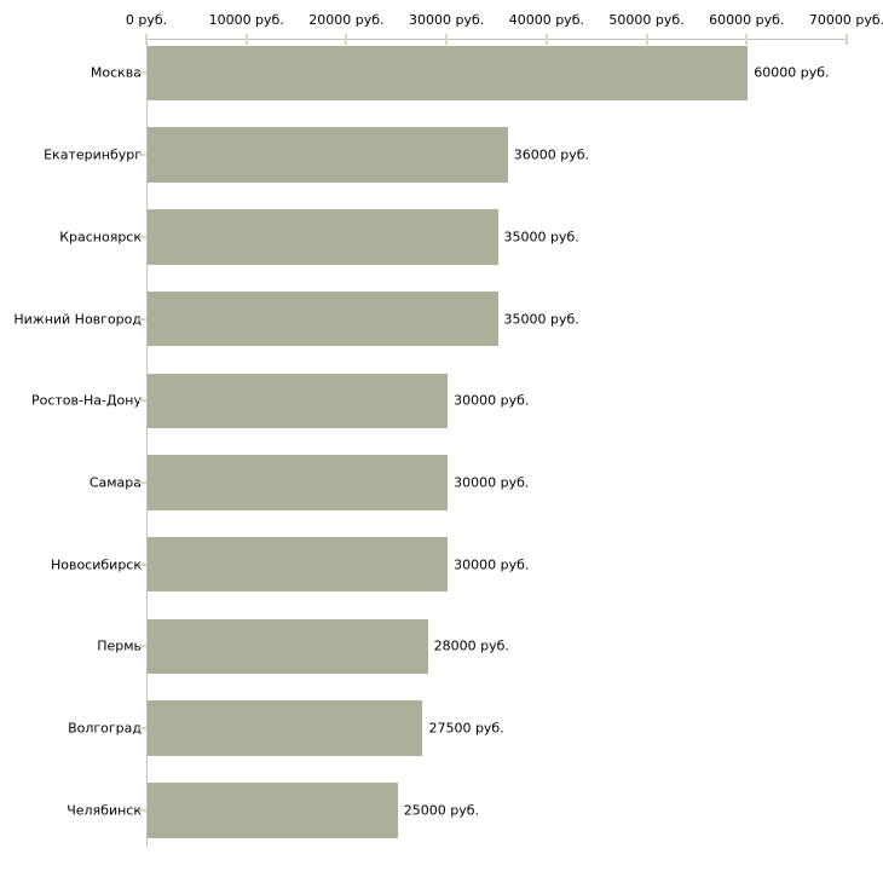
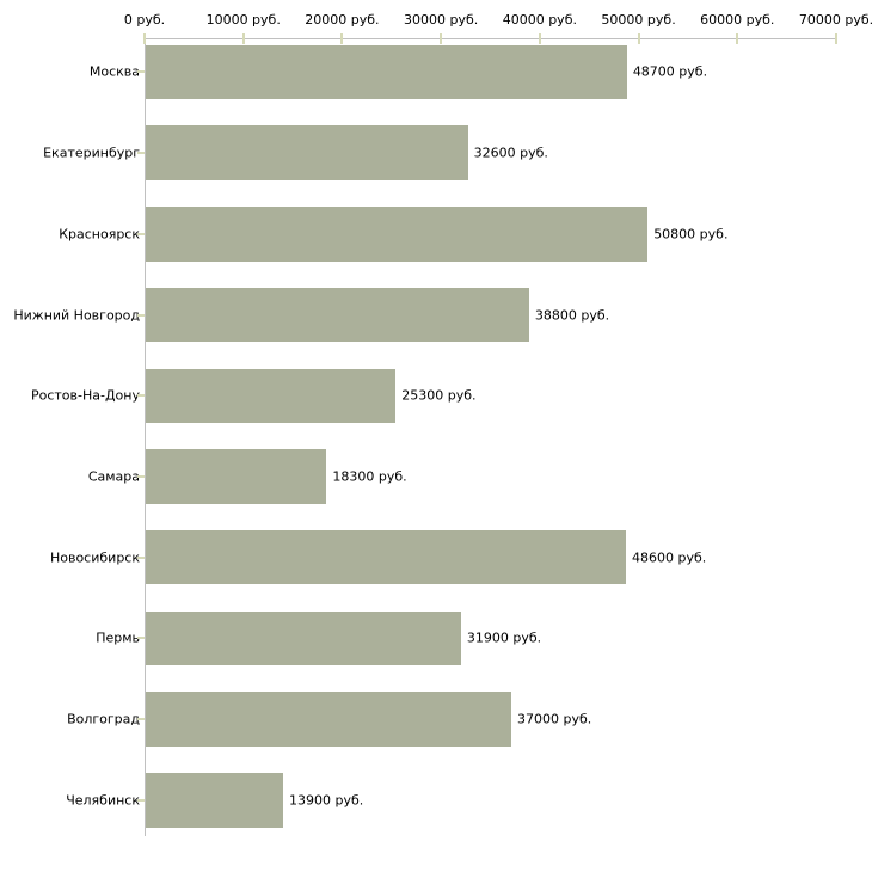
Москва: 60000 -> 48700
Екатеринбург: 36000 -> 32600
Красноярск: 35000 -> 50800
Нижний Новгород: 35000 -> 38800
Ростов-На-Дону: 30000 -> 25300
Самара: 30000 -> 18300
Новосибирск: 30000 -> 48600
Пермь: 28000 -> 31900
Волгоград: 27500 -> 37000
Челябинск: 25000 -> 13900
